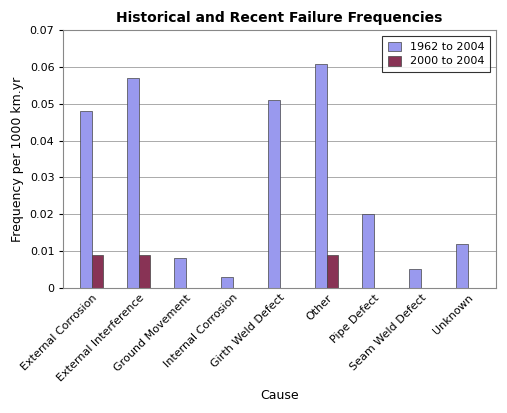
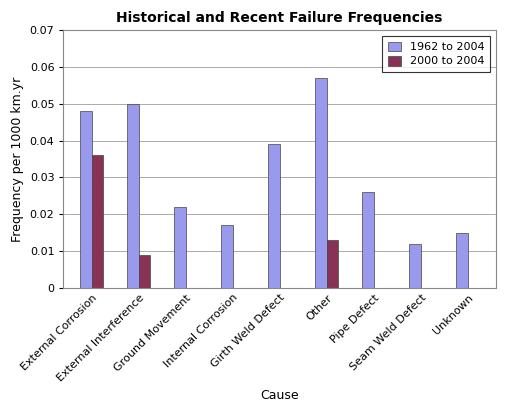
2000 to 2004/External Corrosion: 0.009 -> 0.036
1962 to 2004/External Interference: 0.057 -> 0.050
1962 to 2004/Ground Movement: 0.008 -> 0.022
1962 to 2004/Internal Corrosion: 0.003 -> 0.017
1962 to 2004/Girth Weld Defect: 0.051 -> 0.039
1962 to 2004/Other: 0.061 -> 0.057
2000 to 2004/Other: 0.009 -> 0.013
1962 to 2004/Pipe Defect: 0.020 -> 0.026
1962 to 2004/Seam Weld Defect: 0.005 -> 0.012
1962 to 2004/Unknown: 0.012 -> 0.015
